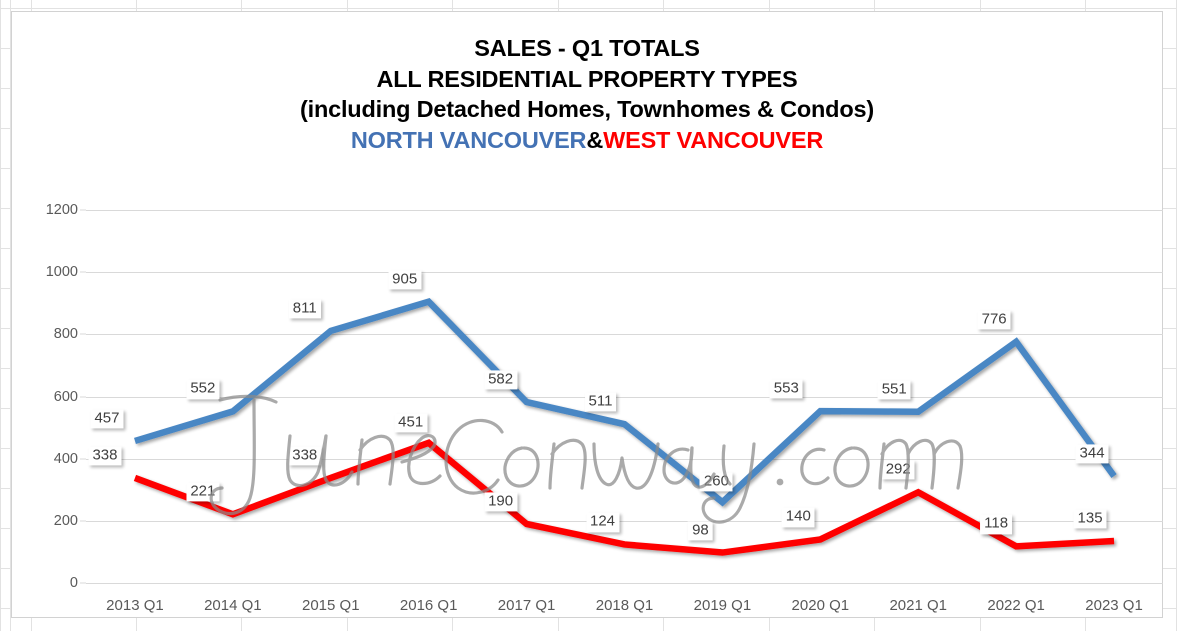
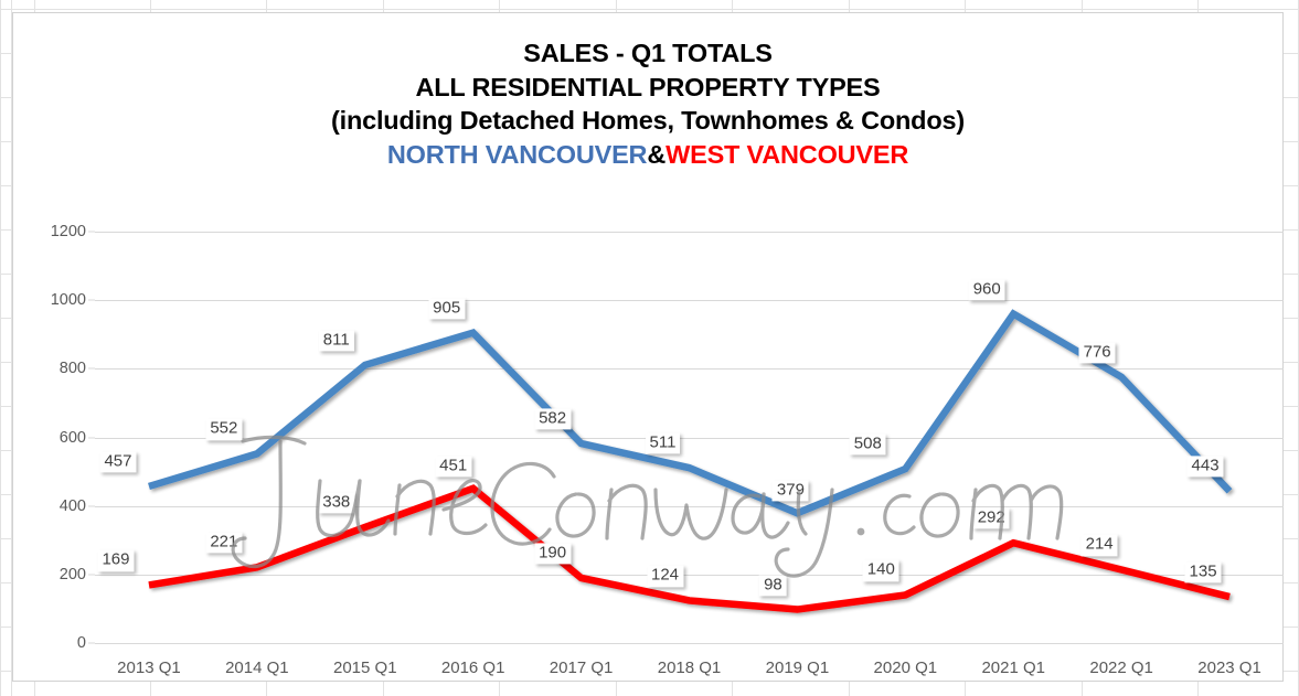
WEST VANCOUVER/2013 Q1: 338 -> 169
NORTH VANCOUVER/2019 Q1: 260 -> 379
NORTH VANCOUVER/2020 Q1: 553 -> 508
NORTH VANCOUVER/2021 Q1: 551 -> 960
WEST VANCOUVER/2022 Q1: 118 -> 214
NORTH VANCOUVER/2023 Q1: 344 -> 443
